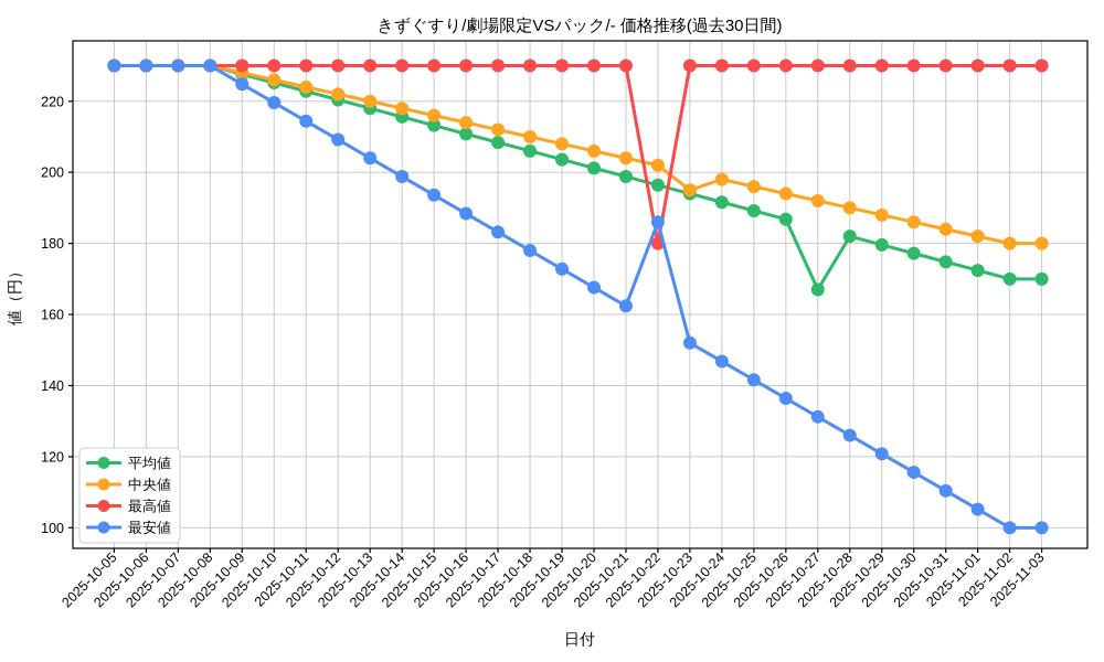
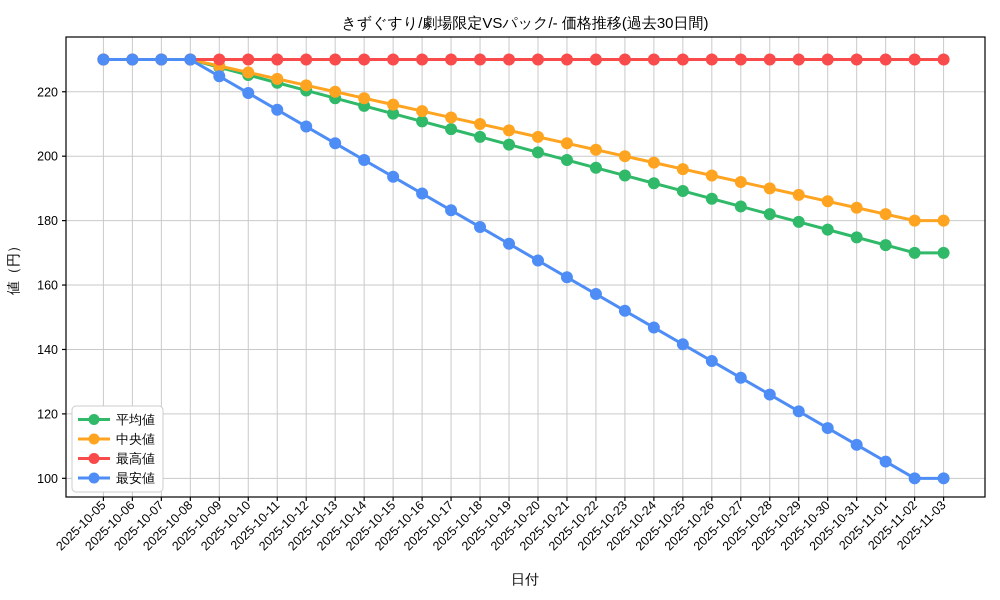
最高値/2025-10-22: 180 -> 230
最安値/2025-10-22: 186 -> 157
中央値/2025-10-23: 195 -> 200
平均値/2025-10-27: 167 -> 184
